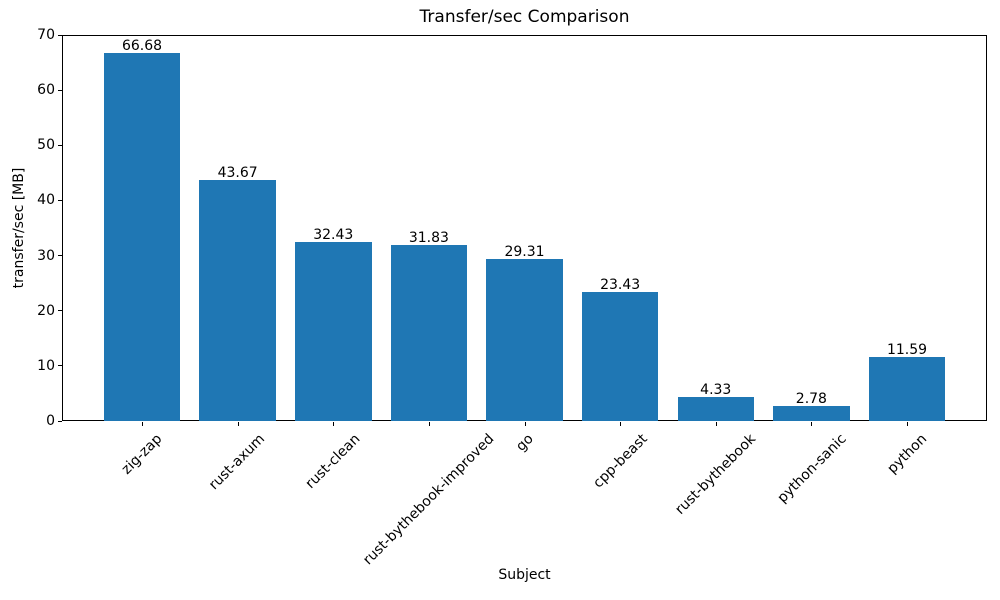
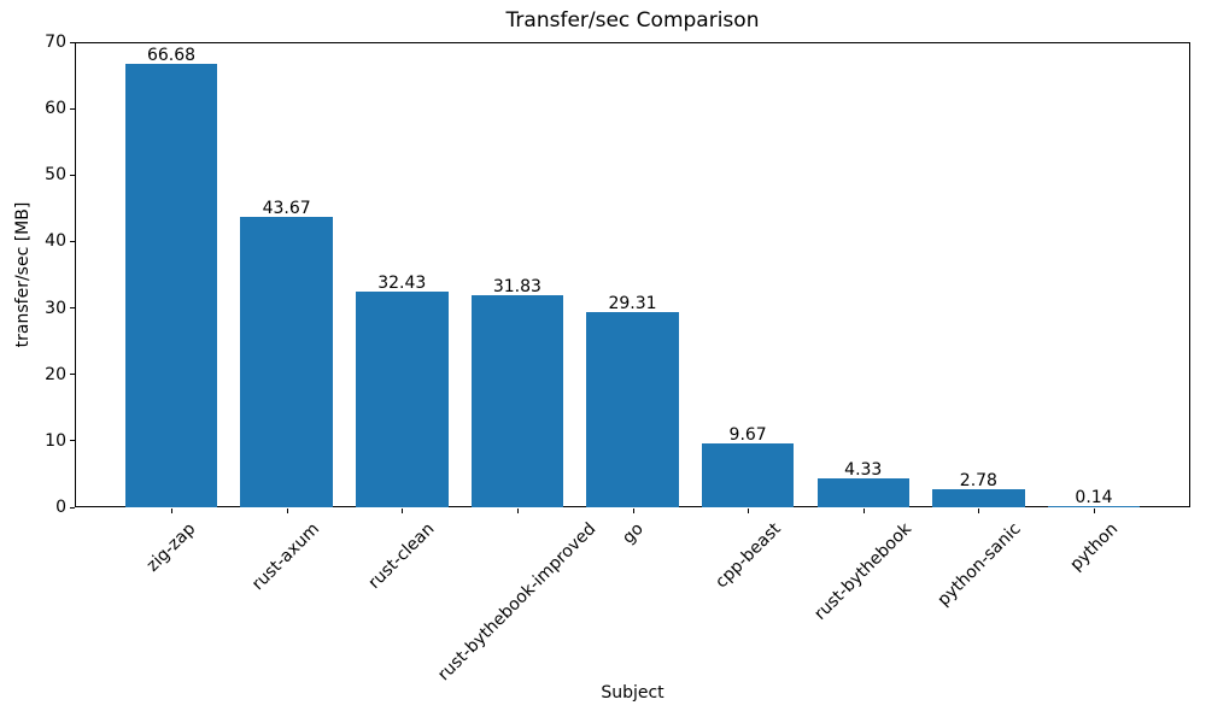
cpp-beast: 23.43 -> 9.67
python: 11.59 -> 0.14
